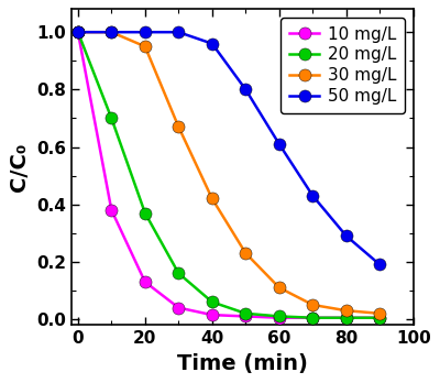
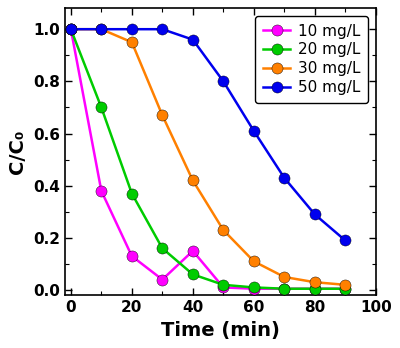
10 mg/L/40: 0.015 -> 0.150
